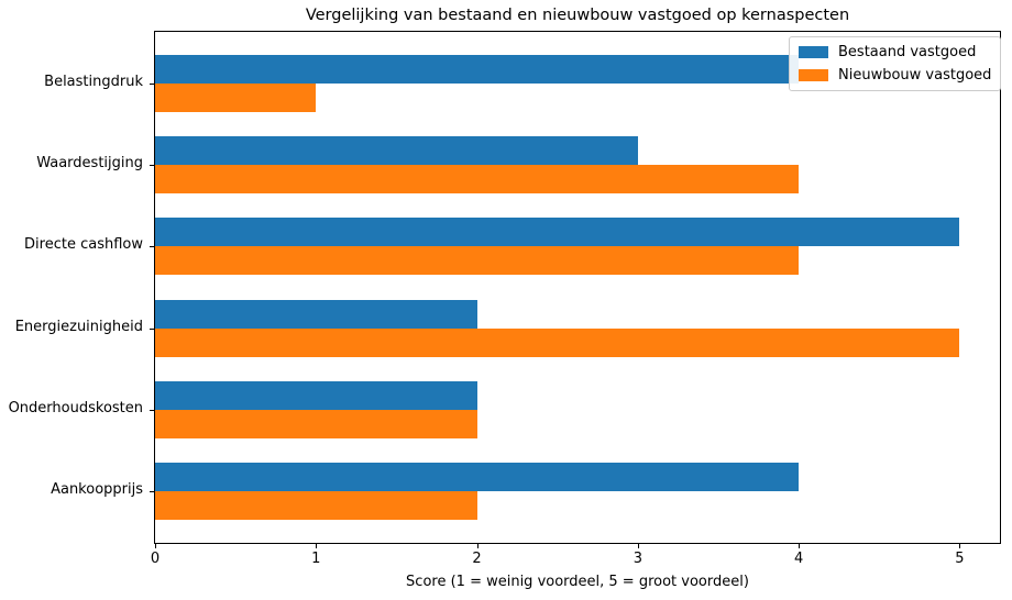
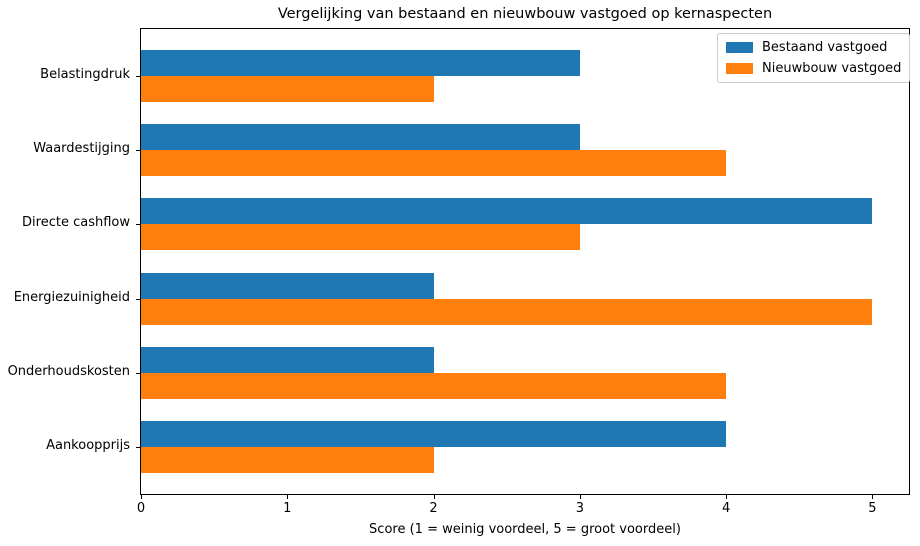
Bestaand vastgoed/Belastingdruk: 4 -> 3
Nieuwbouw vastgoed/Belastingdruk: 1 -> 2
Nieuwbouw vastgoed/Directe cashflow: 4 -> 3
Nieuwbouw vastgoed/Onderhoudskosten: 2 -> 4
